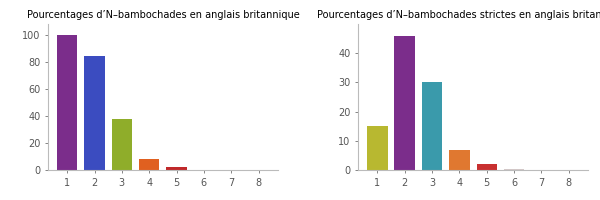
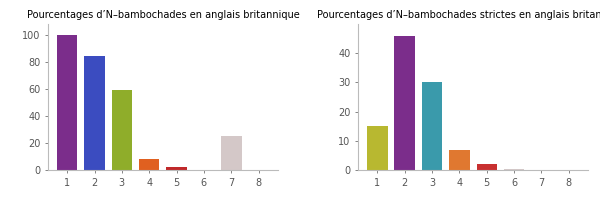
Pourcentages d’N–bambochades en anglais britannique/3: 38 -> 59
Pourcentages d’N–bambochades en anglais britannique/7: 0 -> 25
